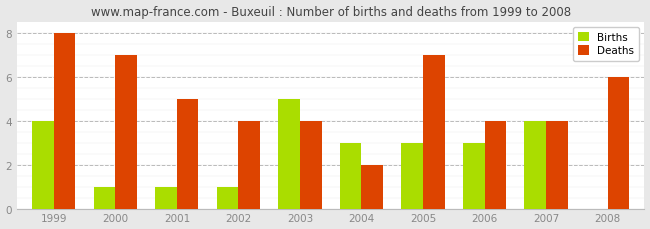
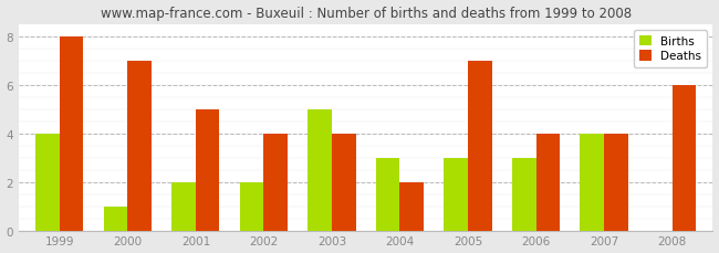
Births/2001: 1 -> 2
Births/2002: 1 -> 2
